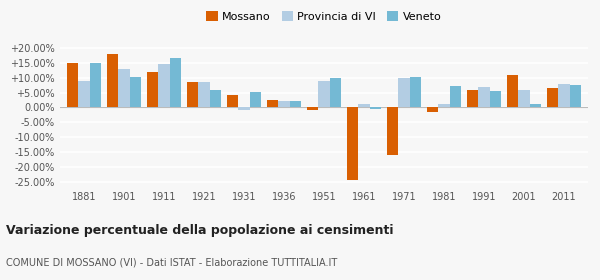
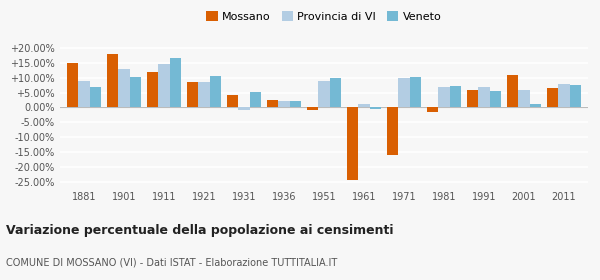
Veneto/1881: 15.0% -> 6.8%
Veneto/1921: 6.0% -> 10.5%
Provincia di VI/1981: 1.0% -> 7.0%
